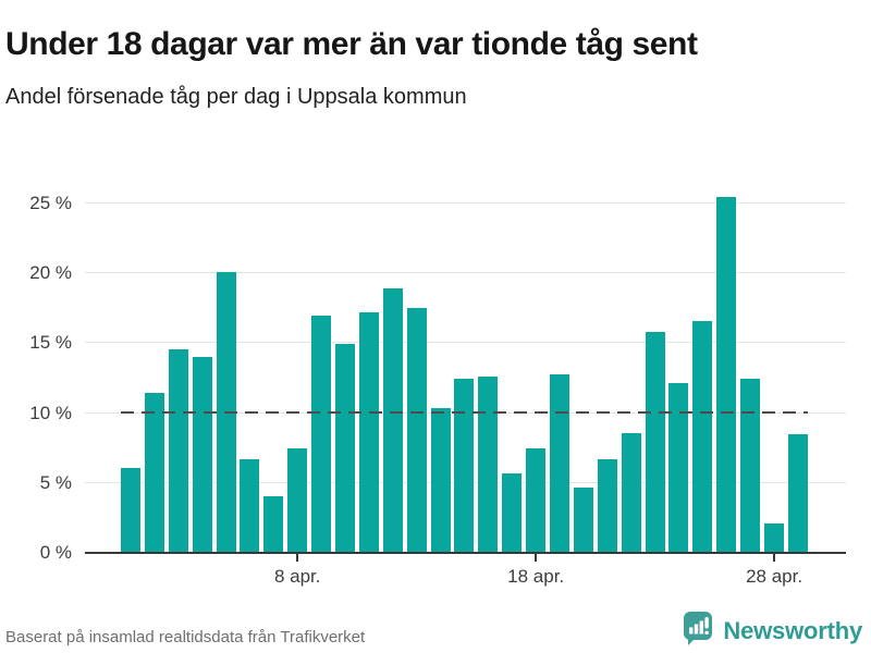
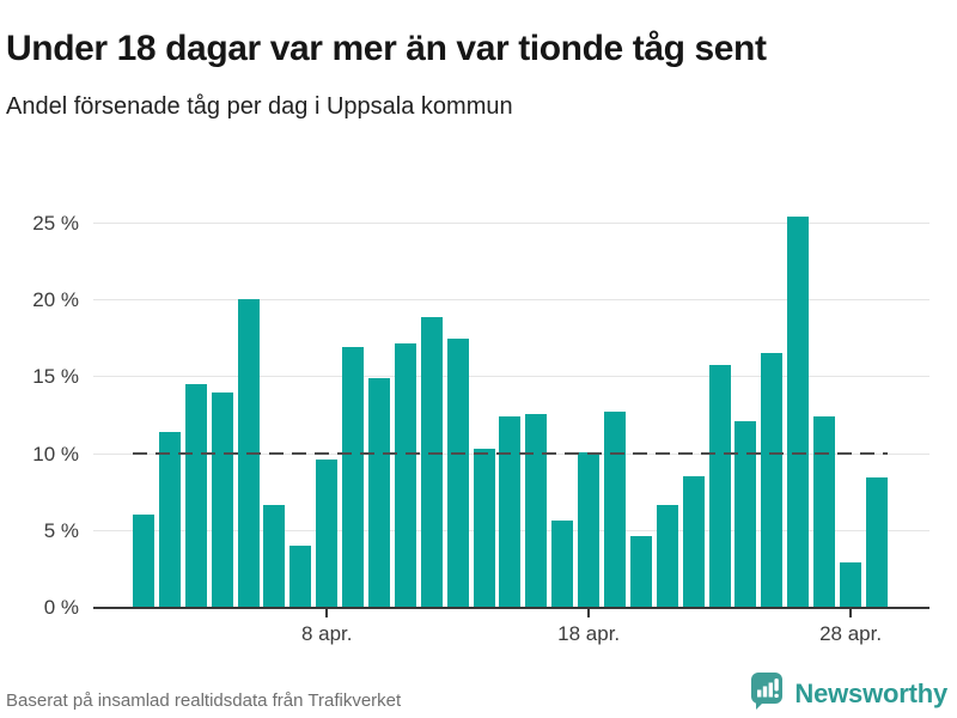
8 apr.: 7.4% -> 9.6%
18 apr.: 7.4% -> 10.0%
28 apr.: 2.0% -> 2.9%
